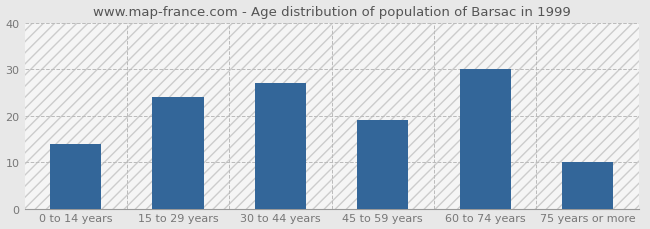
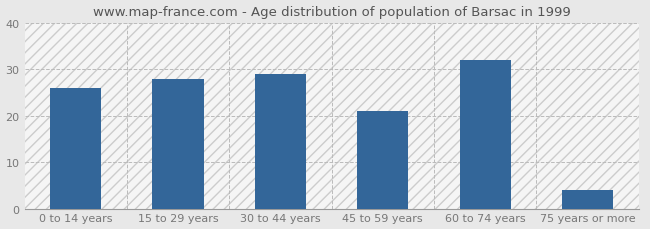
0 to 14 years: 14 -> 26
15 to 29 years: 24 -> 28
30 to 44 years: 27 -> 29
45 to 59 years: 19 -> 21
60 to 74 years: 30 -> 32
75 years or more: 10 -> 4
